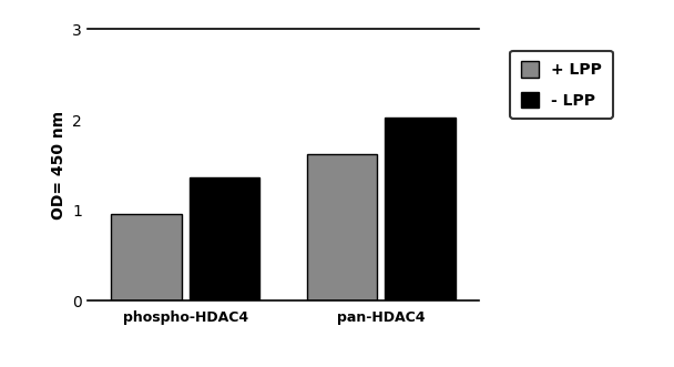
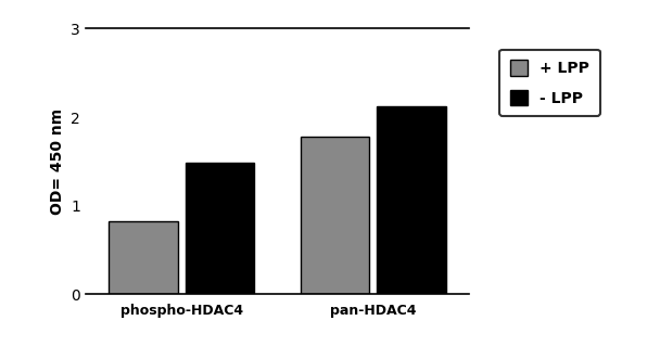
+ LPP/phospho-HDAC4: 0.96 -> 0.83
- LPP/phospho-HDAC4: 1.36 -> 1.49
+ LPP/pan-HDAC4: 1.62 -> 1.78
- LPP/pan-HDAC4: 2.02 -> 2.12
